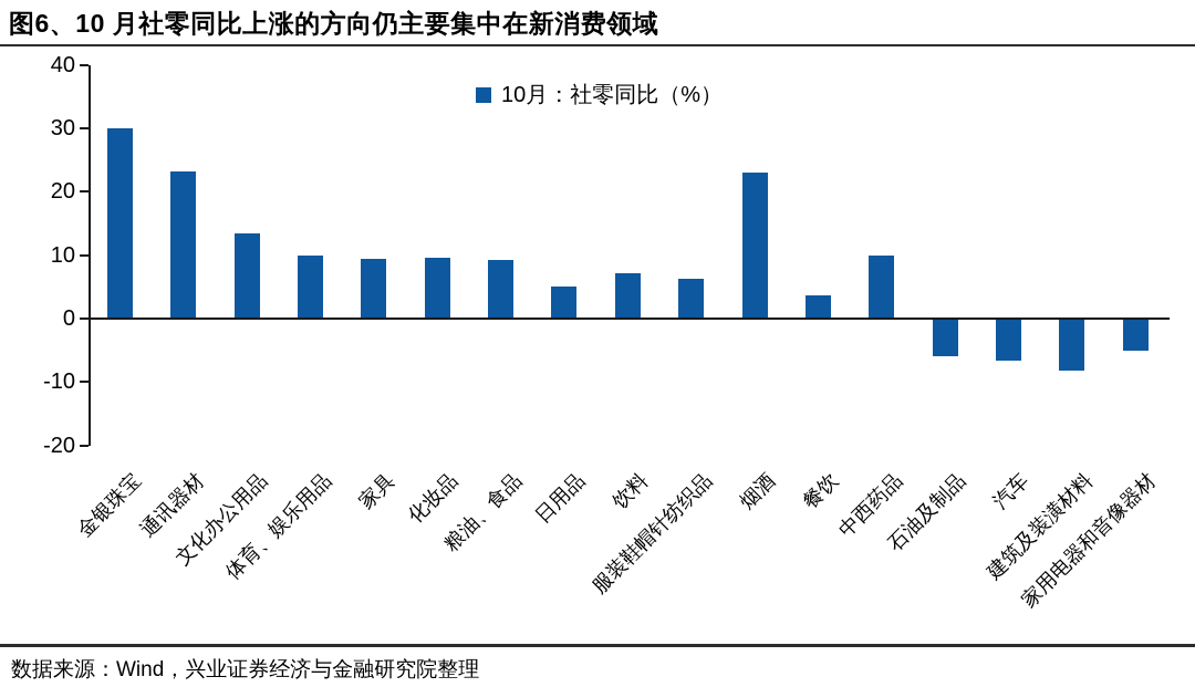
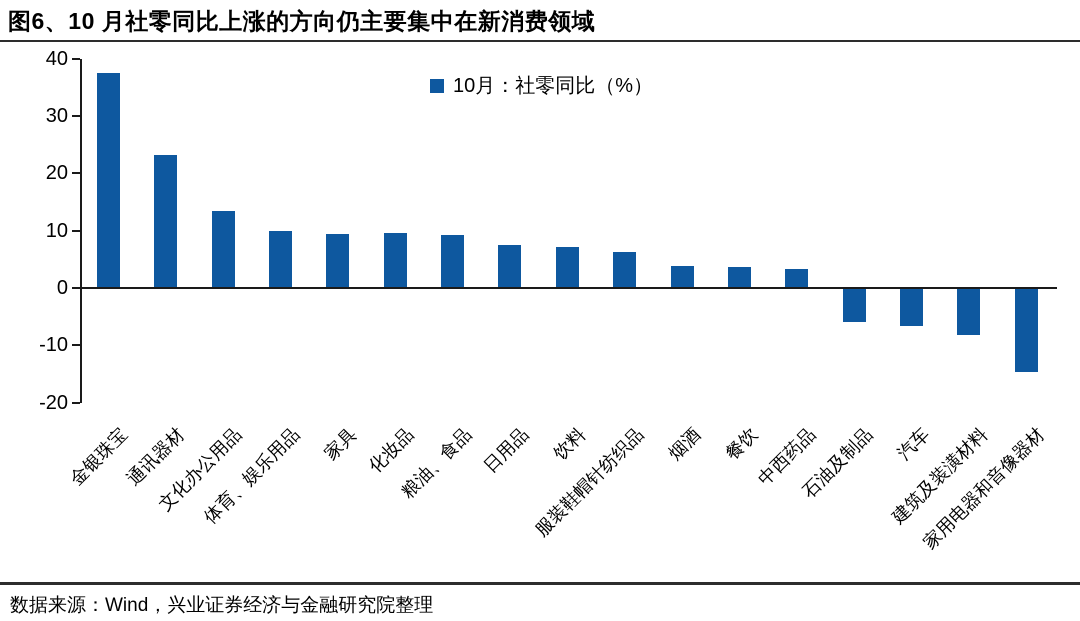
金银珠宝: 30 -> 38
日用品: 5 -> 8
烟酒: 23 -> 4
中西药品: 10 -> 3
家用电器和音像器材: -5 -> -15
